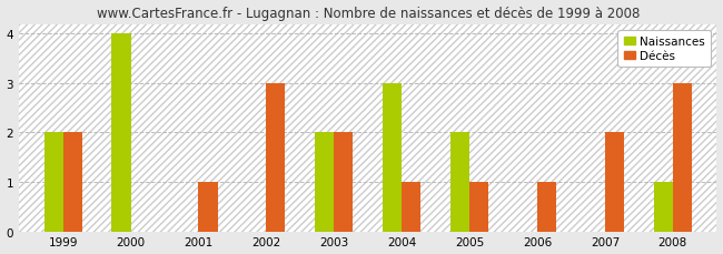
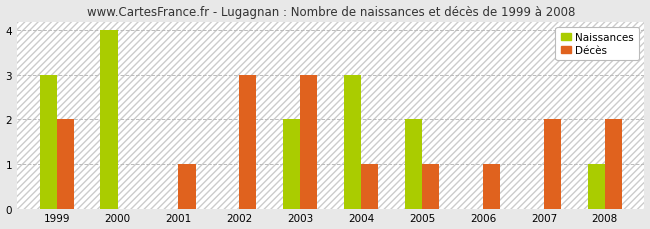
Naissances/1999: 2 -> 3
Décès/2003: 2 -> 3
Décès/2008: 3 -> 2
